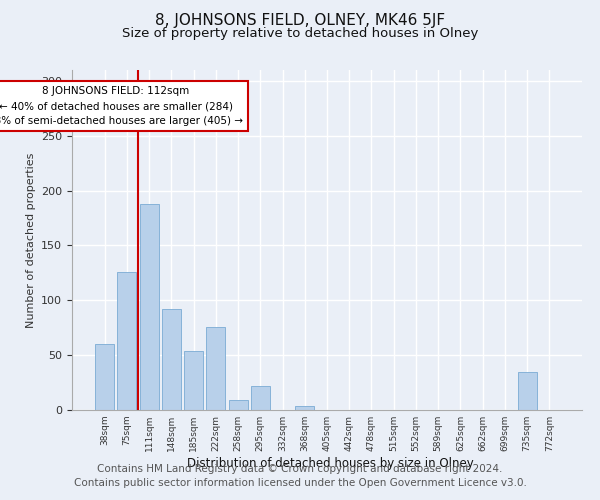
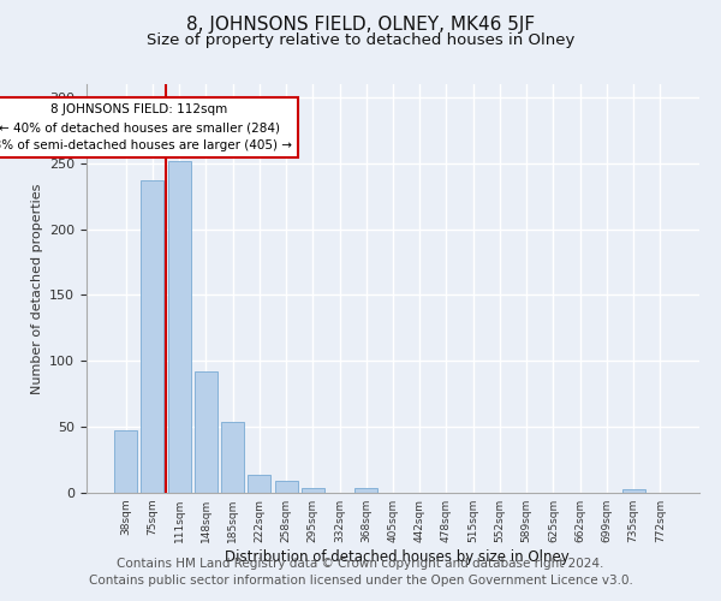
38sqm: 60 -> 47
75sqm: 126 -> 237
111sqm: 188 -> 252
222sqm: 76 -> 14
295sqm: 22 -> 4
735sqm: 35 -> 3
